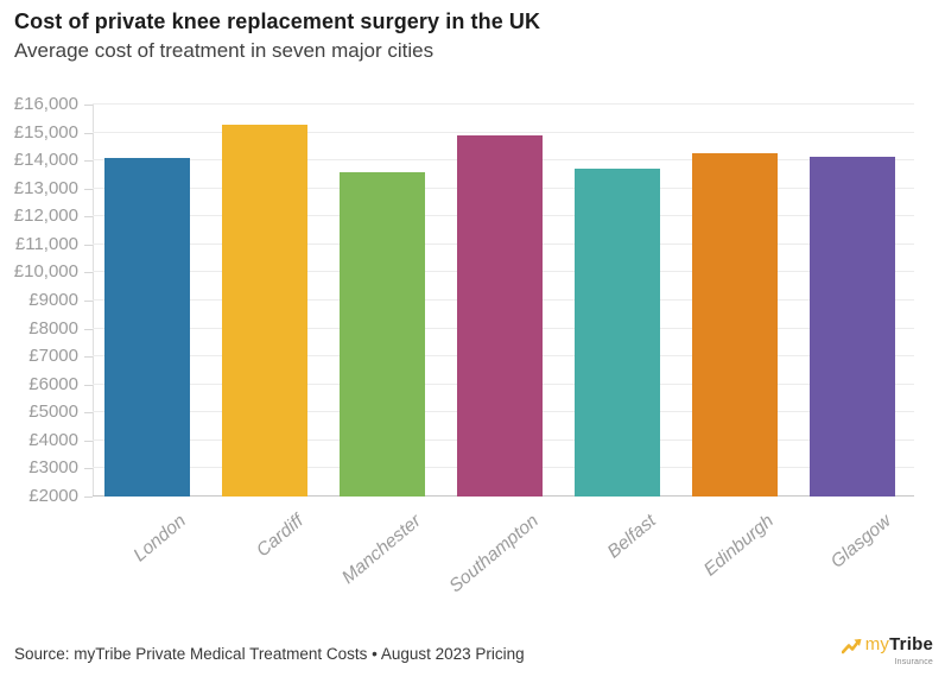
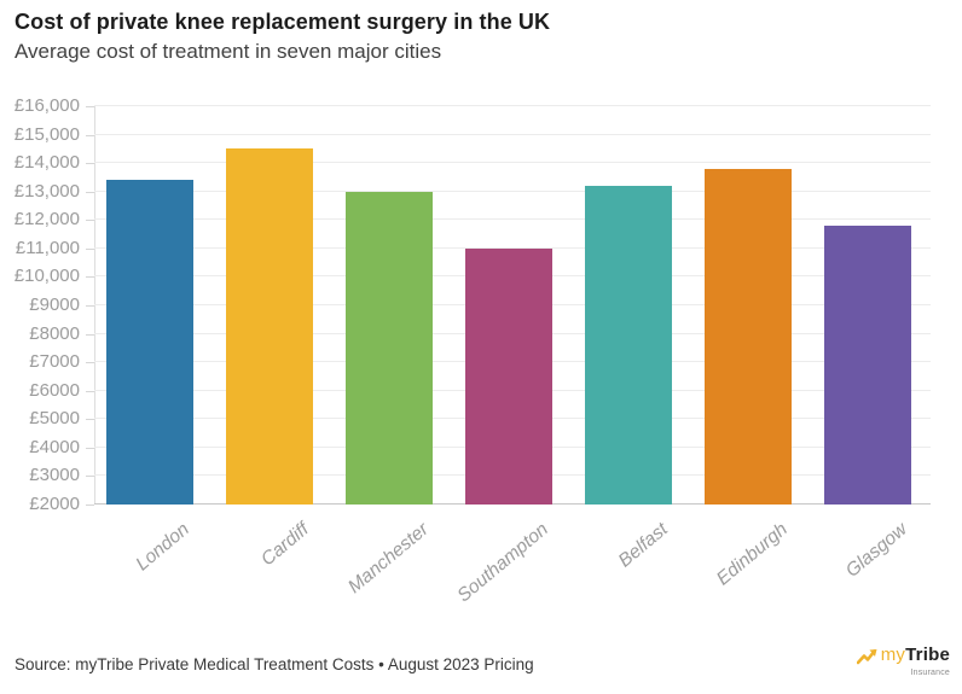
London: £14100 -> £13400
Cardiff: £15300 -> £14500
Manchester: £13600 -> £13000
Southampton: £14900 -> £11000
Belfast: £13700 -> £13200
Edinburgh: £14200 -> £13800
Glasgow: £14200 -> £11800
